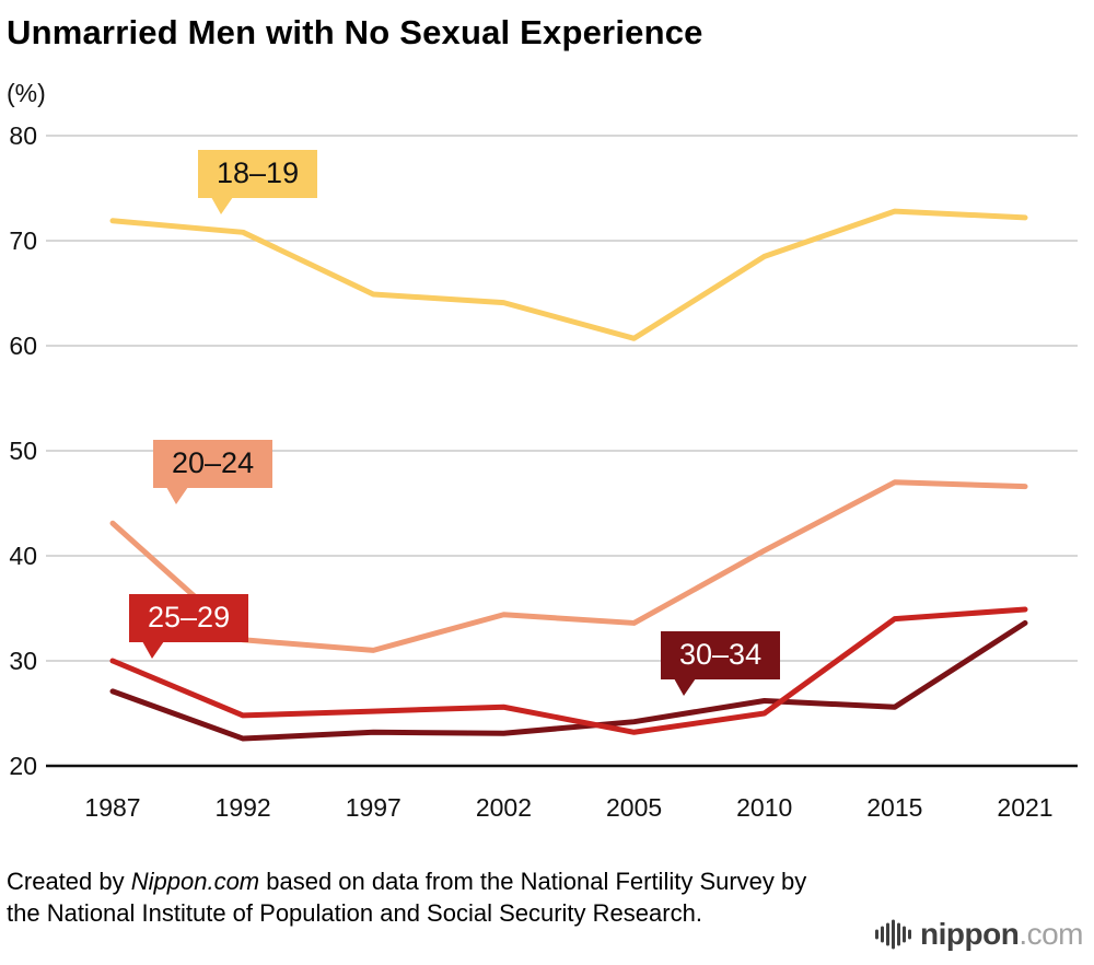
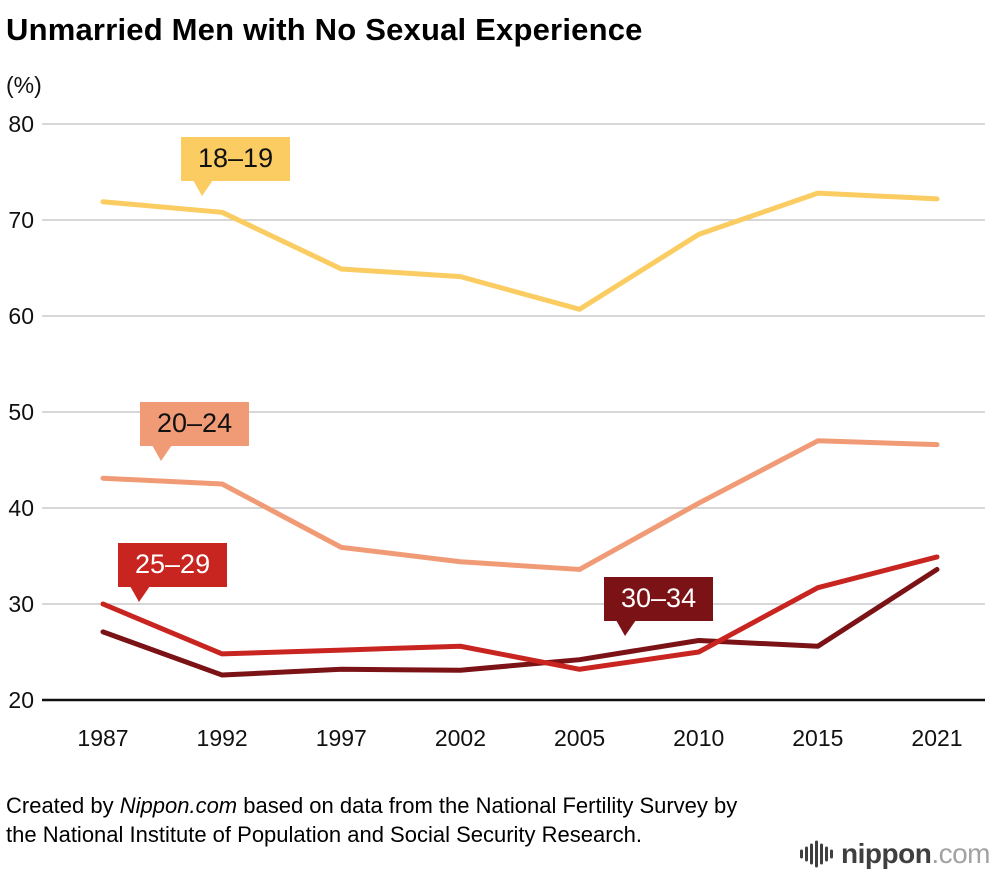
20–24/1992: 32 -> 42
20–24/1997: 31 -> 36
25–29/2015: 34 -> 32
